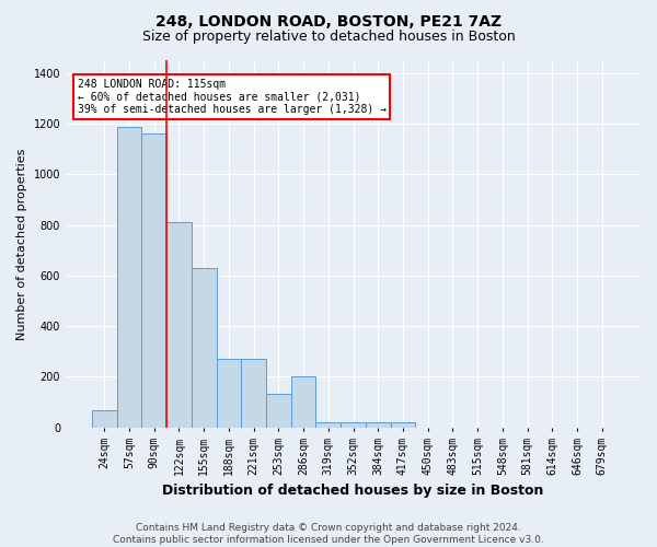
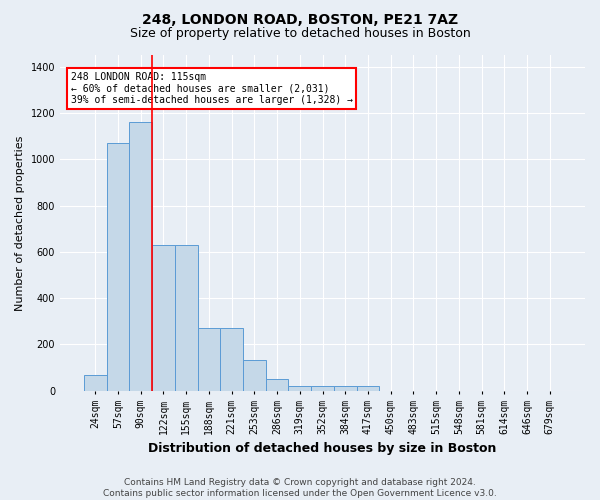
57sqm: 1185 -> 1070
122sqm: 810 -> 630
286sqm: 200 -> 50
